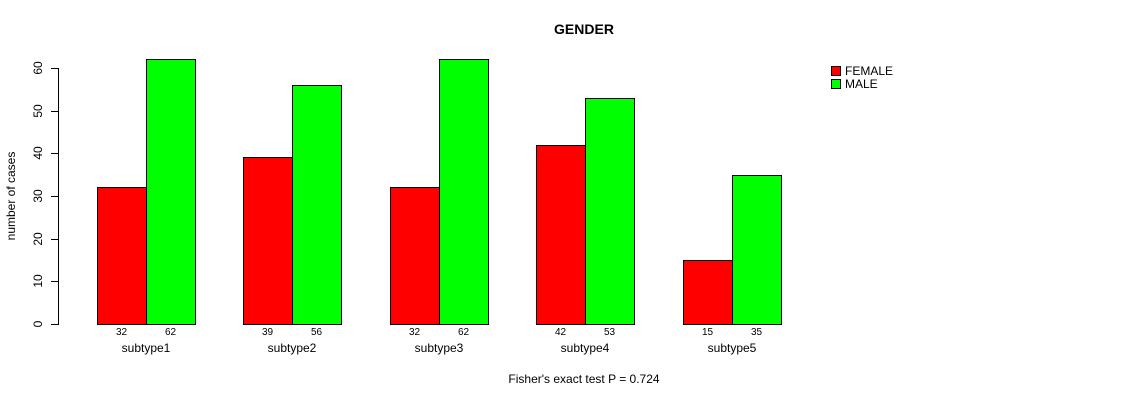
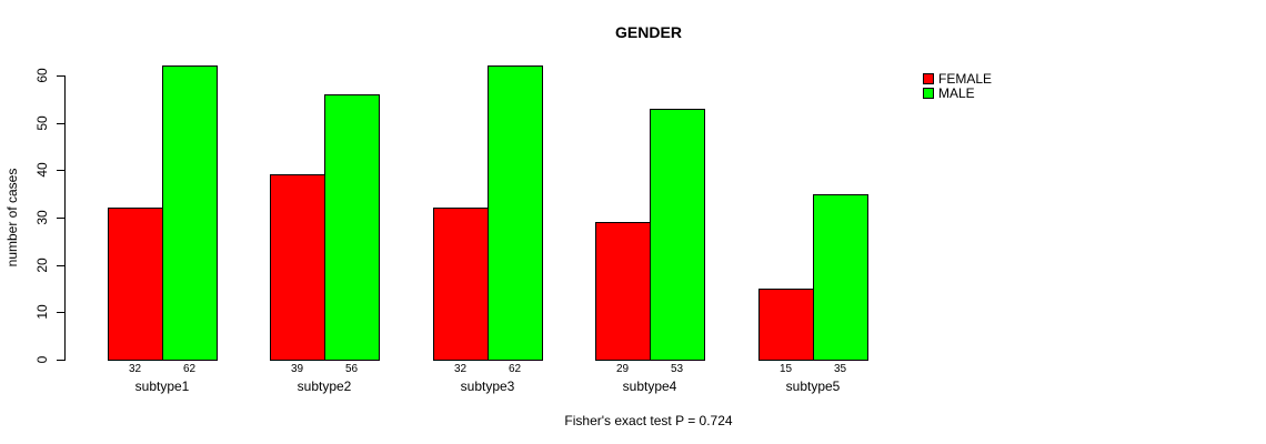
FEMALE/subtype4: 42 -> 29
